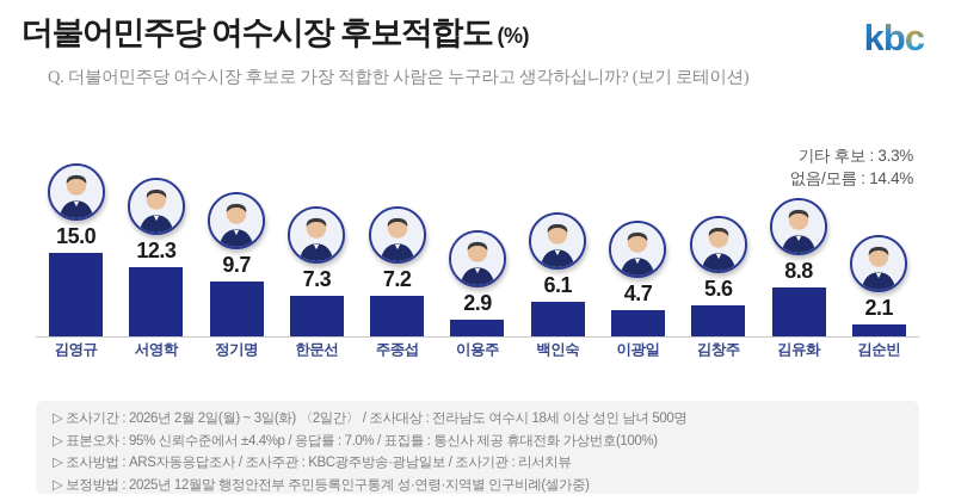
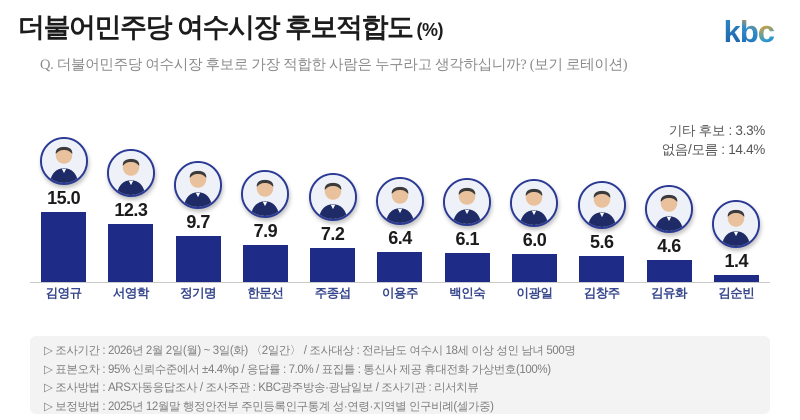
한문선: 7.3 -> 7.9
이용주: 2.9 -> 6.4
이광일: 4.7 -> 6.0
김유화: 8.8 -> 4.6
김순빈: 2.1 -> 1.4
